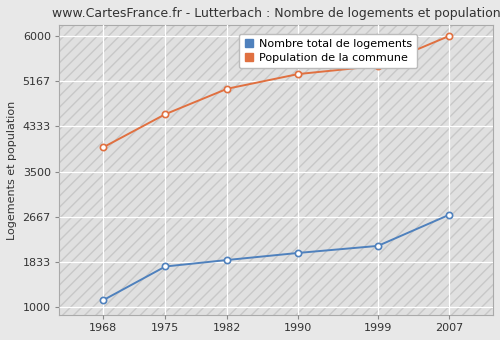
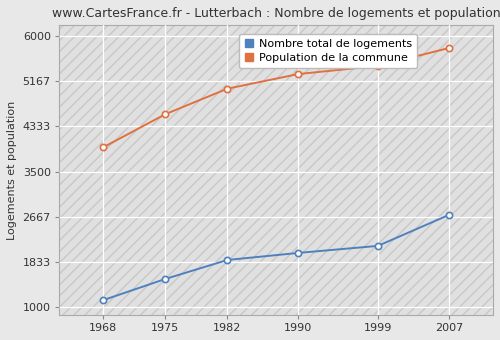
Nombre total de logements/1975: 1750 -> 1520
Population de la commune/2007: 6000 -> 5780
